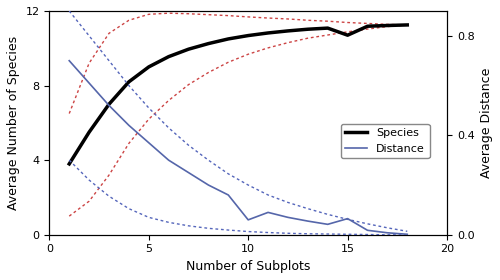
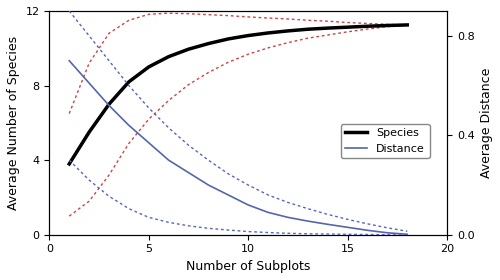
Distance/10: 0.060 -> 0.120
Species/15: 10.7 -> 11.1
Distance/15: 0.065 -> 0.030
